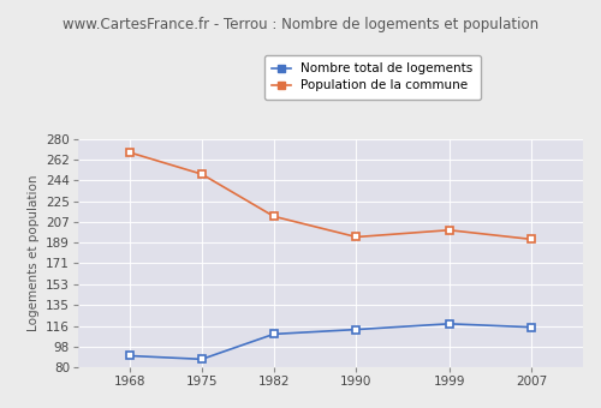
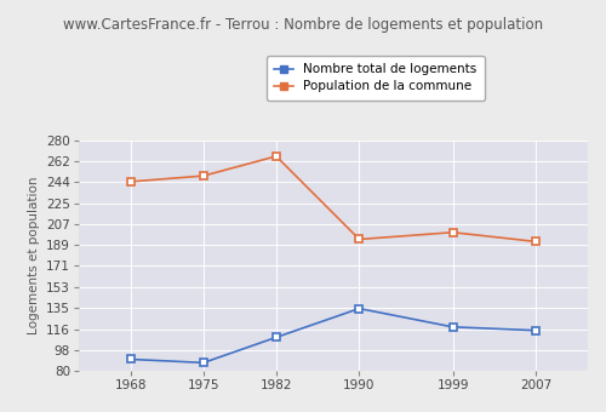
Population de la commune/1968: 268 -> 244
Population de la commune/1982: 212 -> 266
Nombre total de logements/1990: 113 -> 134
